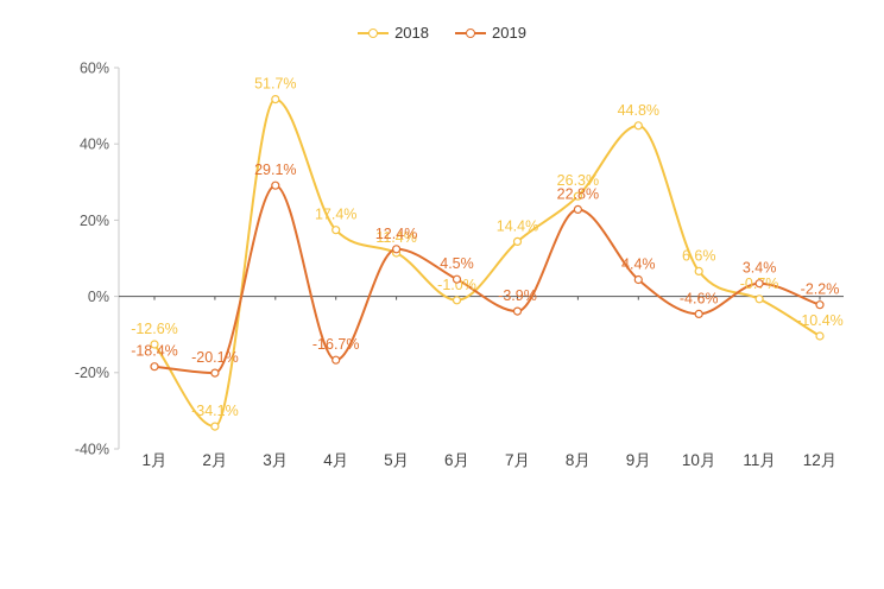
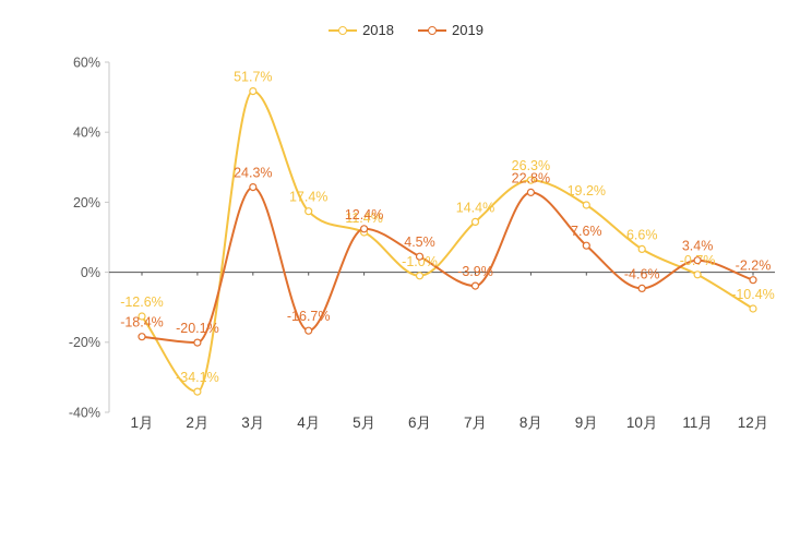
2019/3月: 29.1% -> 24.3%
2018/9月: 44.8% -> 19.2%
2019/9月: 4.4% -> 7.6%
